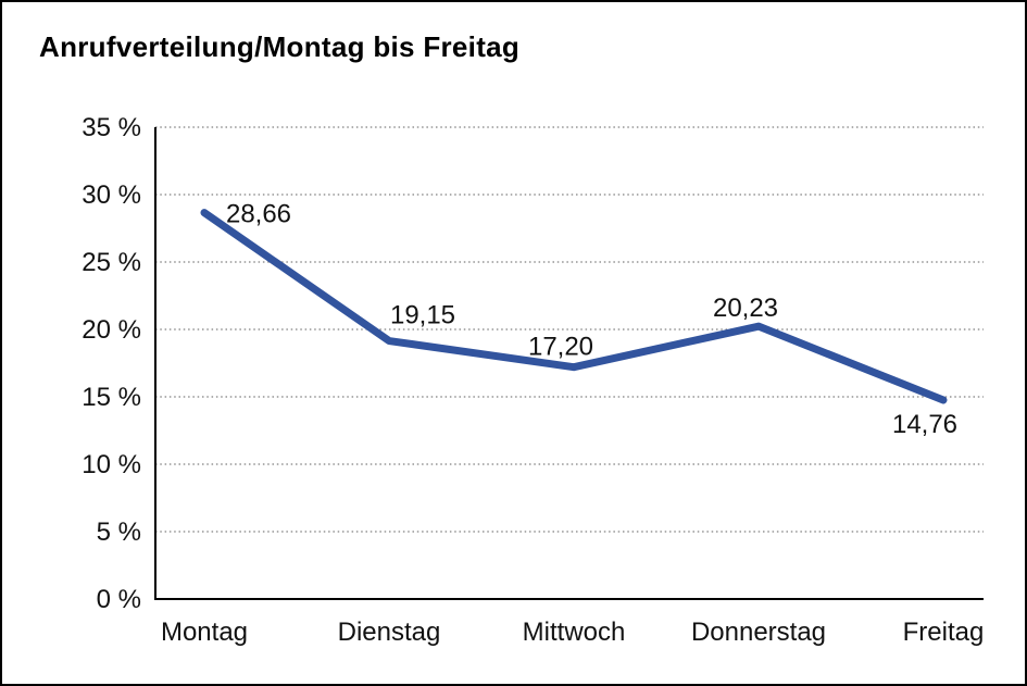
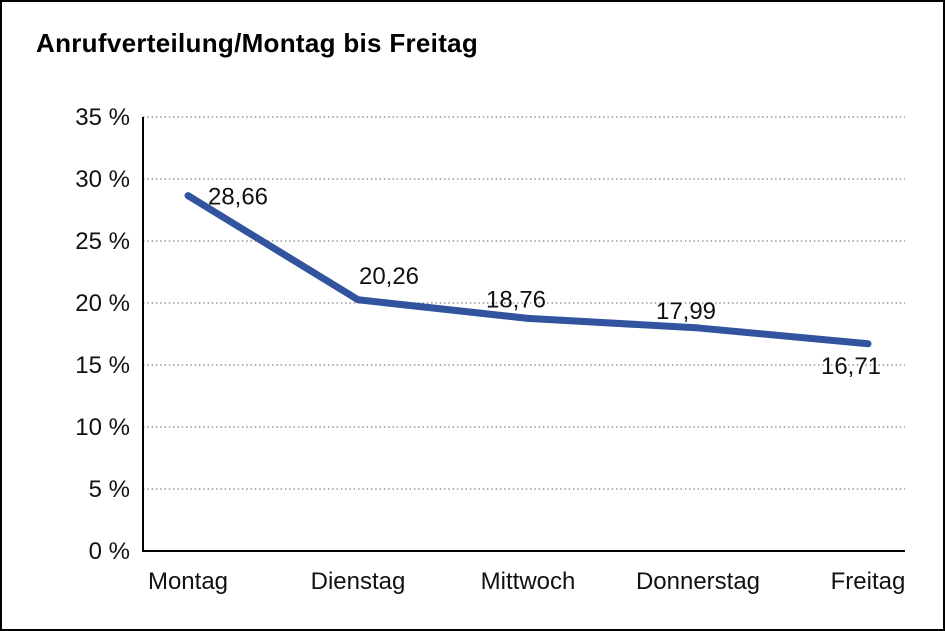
Dienstag: 19,15 -> 20,26
Mittwoch: 17,20 -> 18,76
Donnerstag: 20,23 -> 17,99
Freitag: 14,76 -> 16,71
